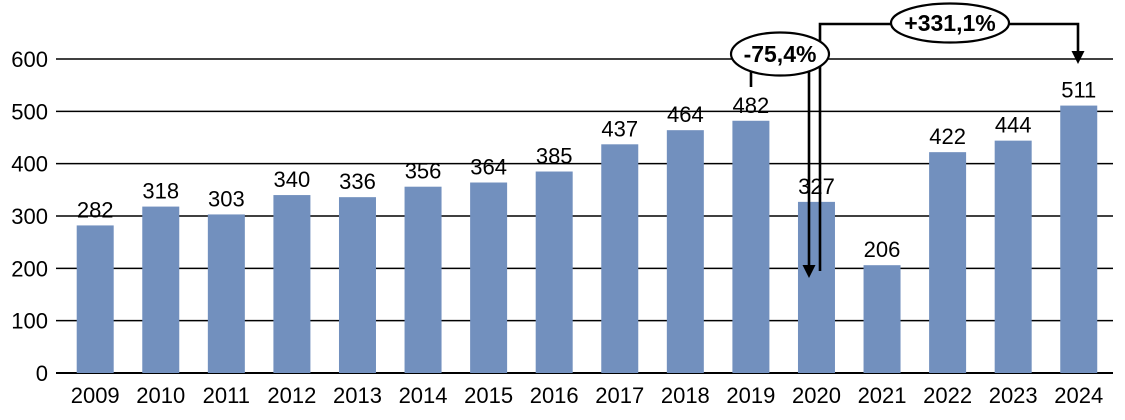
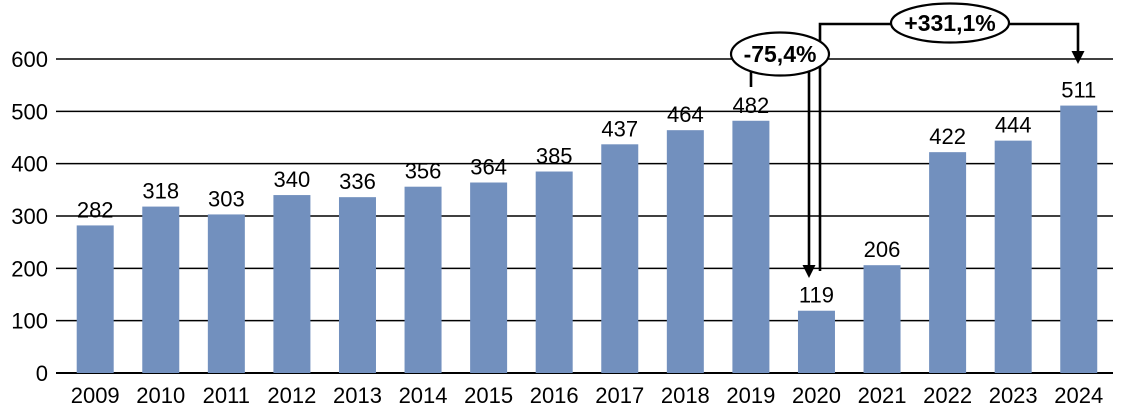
2020: 327 -> 119
